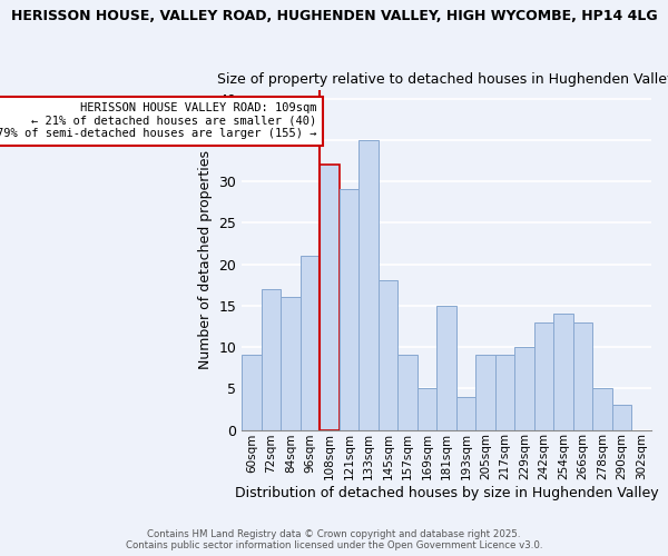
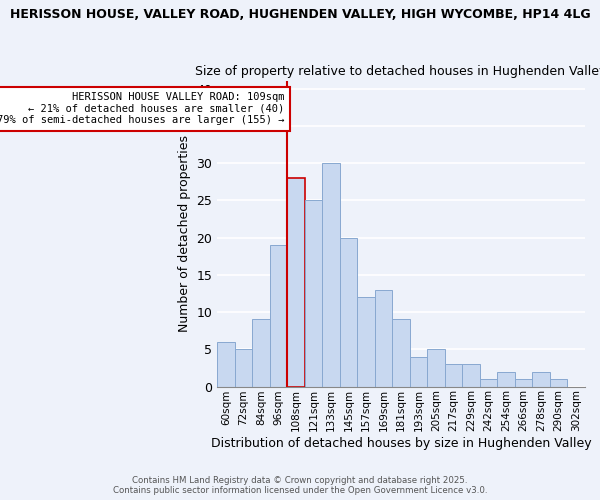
60sqm: 9 -> 6
72sqm: 17 -> 5
84sqm: 16 -> 9
96sqm: 21 -> 19
108sqm: 32 -> 28
121sqm: 29 -> 25
133sqm: 35 -> 30
145sqm: 18 -> 20
157sqm: 9 -> 12
169sqm: 5 -> 13
181sqm: 15 -> 9
205sqm: 9 -> 5
217sqm: 9 -> 3
229sqm: 10 -> 3
242sqm: 13 -> 1
254sqm: 14 -> 2
266sqm: 13 -> 1
278sqm: 5 -> 2
290sqm: 3 -> 1
